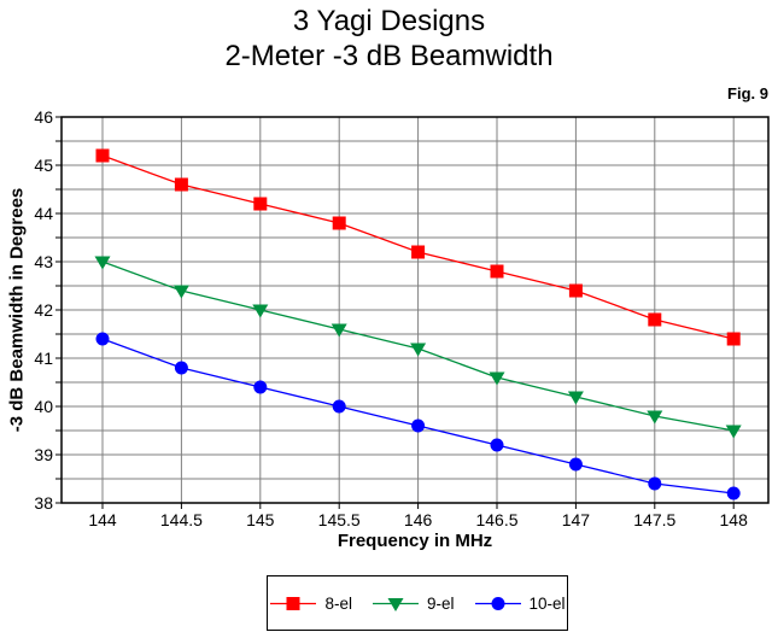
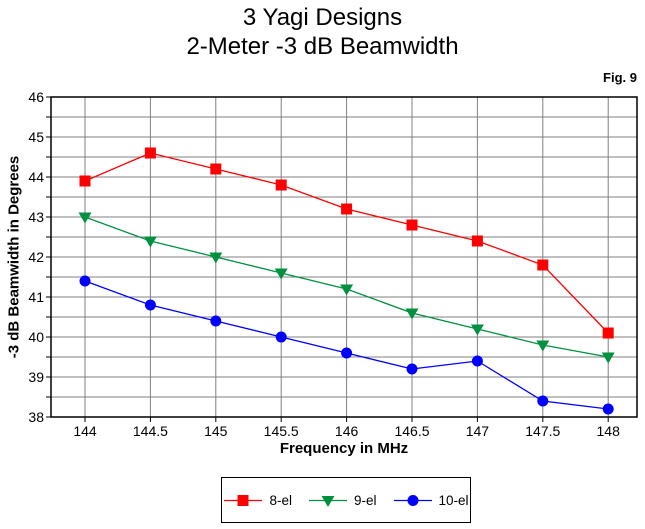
8-el/144: 45.2 -> 43.9
10-el/147: 38.8 -> 39.4
8-el/148: 41.4 -> 40.1
